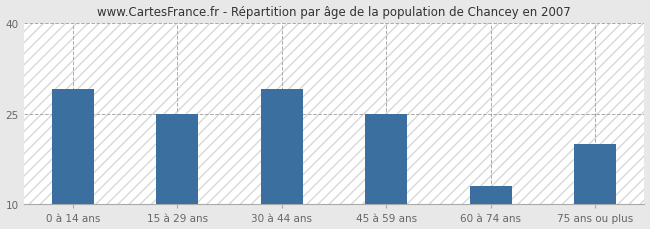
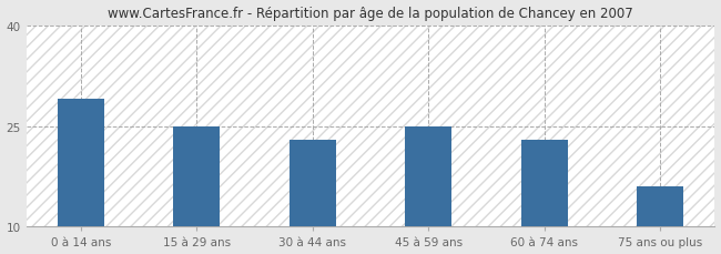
30 à 44 ans: 29 -> 23
60 à 74 ans: 13 -> 23
75 ans ou plus: 20 -> 16
